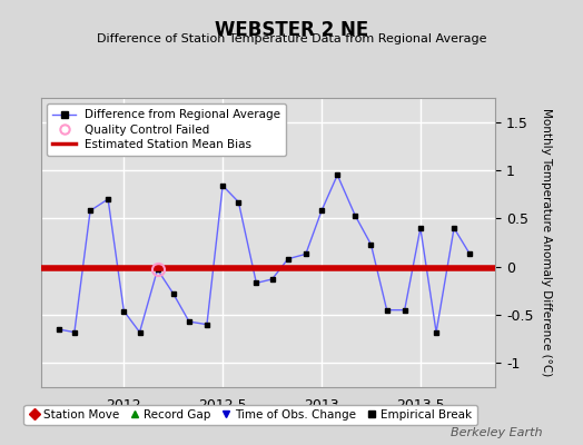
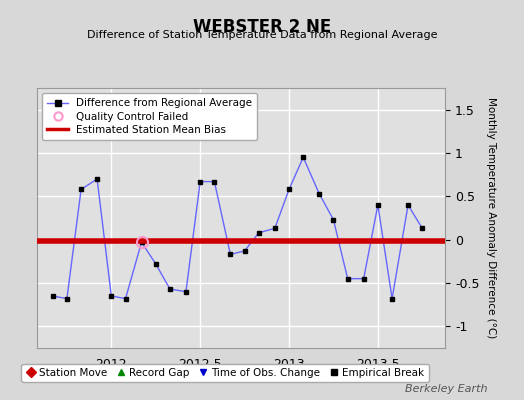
2012: -0.46 -> -0.65
2012.5: 0.84 -> 0.67
